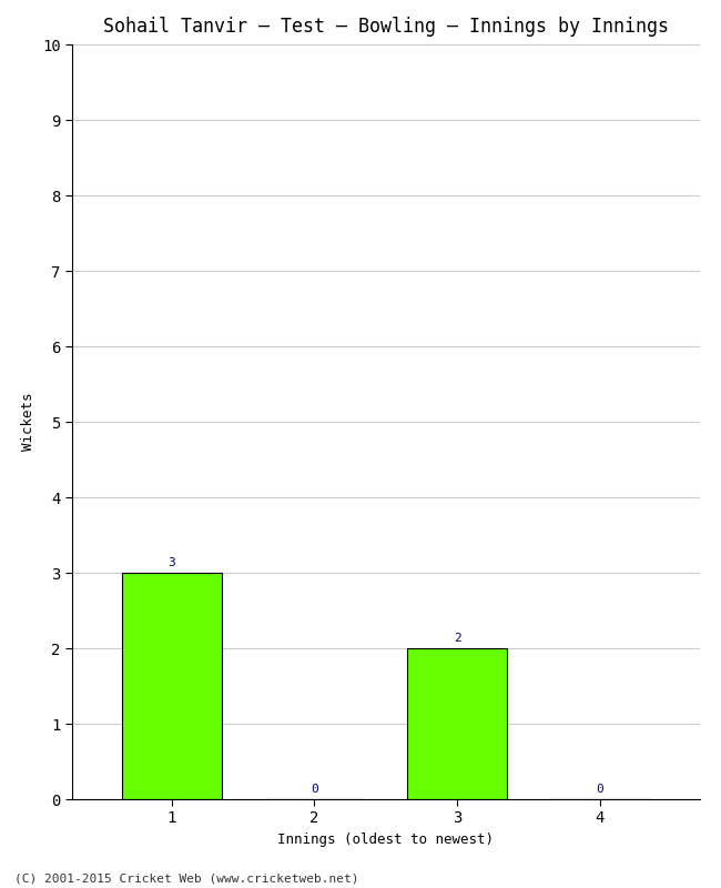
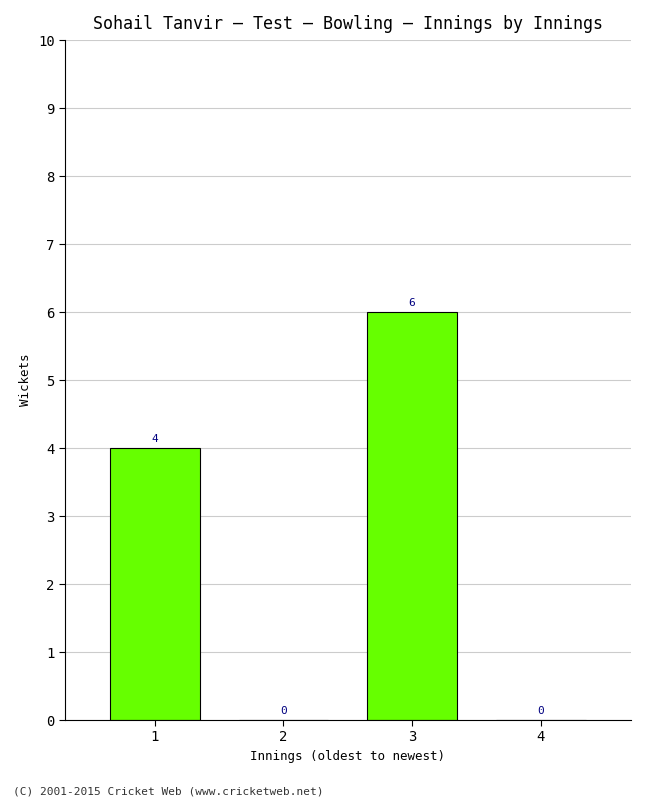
1: 3 -> 4
3: 2 -> 6
